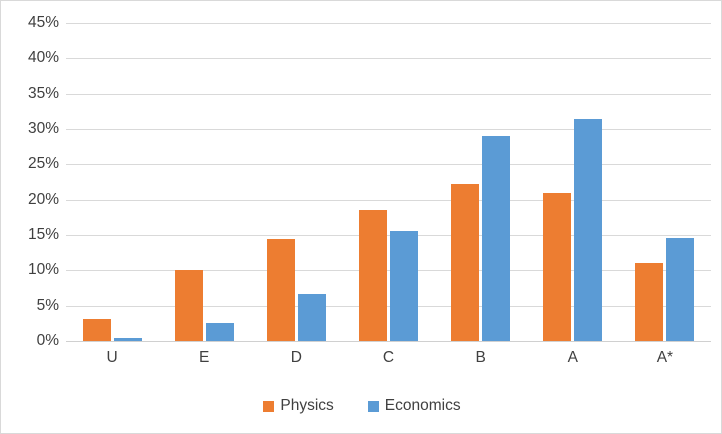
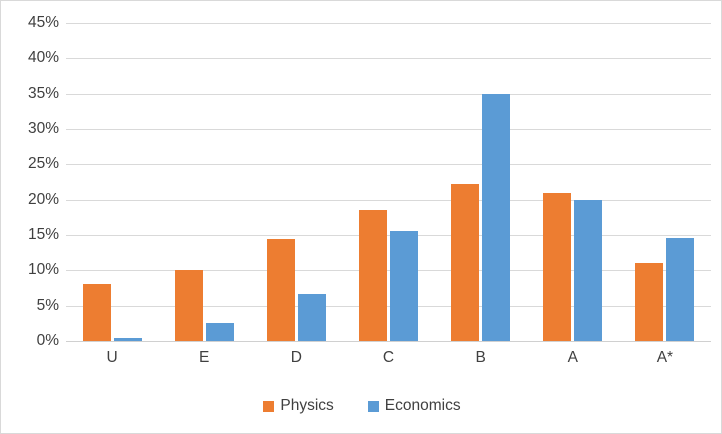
Physics/U: 3% -> 8%
Economics/B: 29% -> 35%
Economics/A: 31% -> 20%
